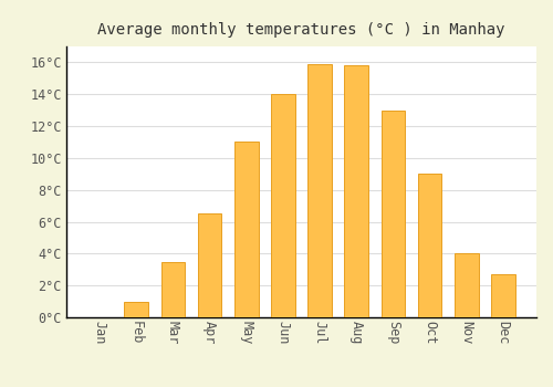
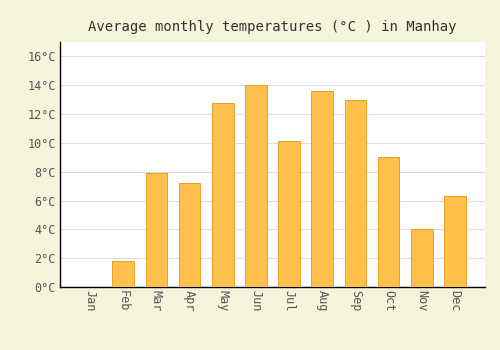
Feb: 1.0°C -> 1.8°C
Mar: 3.5°C -> 7.9°C
Apr: 6.5°C -> 7.2°C
May: 11.0°C -> 12.8°C
Jul: 15.9°C -> 10.1°C
Aug: 15.8°C -> 13.6°C
Dec: 2.7°C -> 6.3°C
